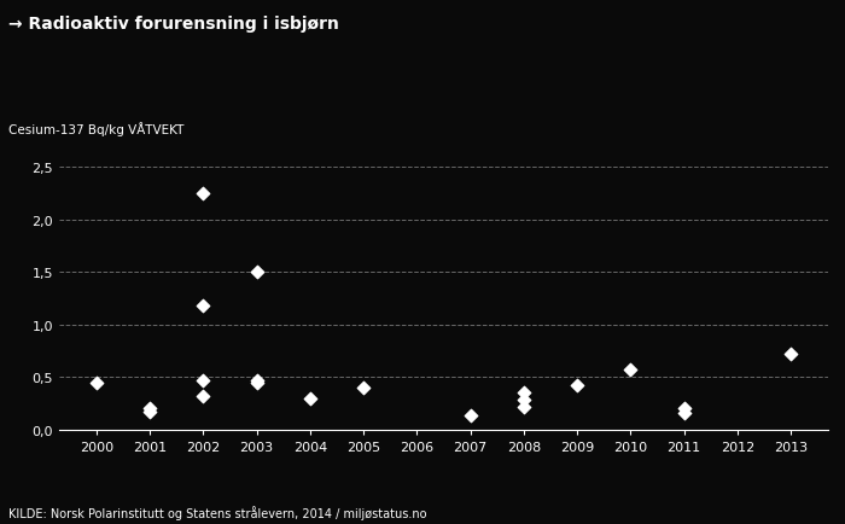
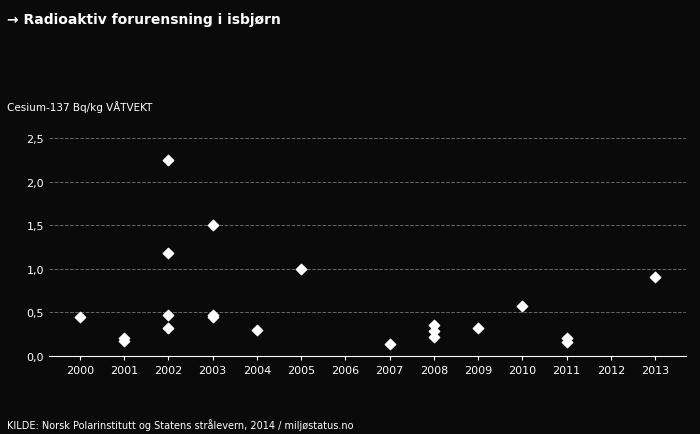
2005: 0,40 -> 1,00
2009: 0,42 -> 0,32
2013: 0,72 -> 0,90
